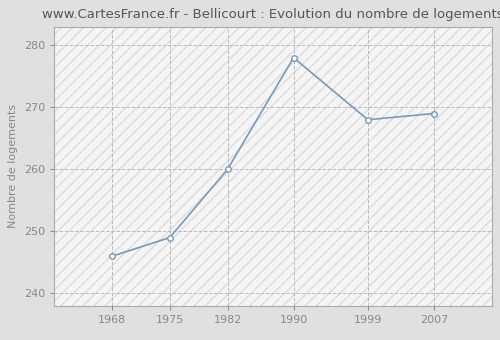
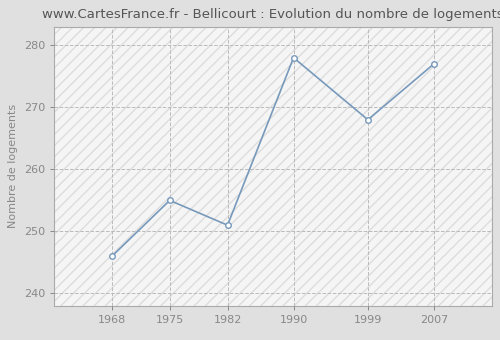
1975: 249 -> 255
1982: 260 -> 251
2007: 269 -> 277
